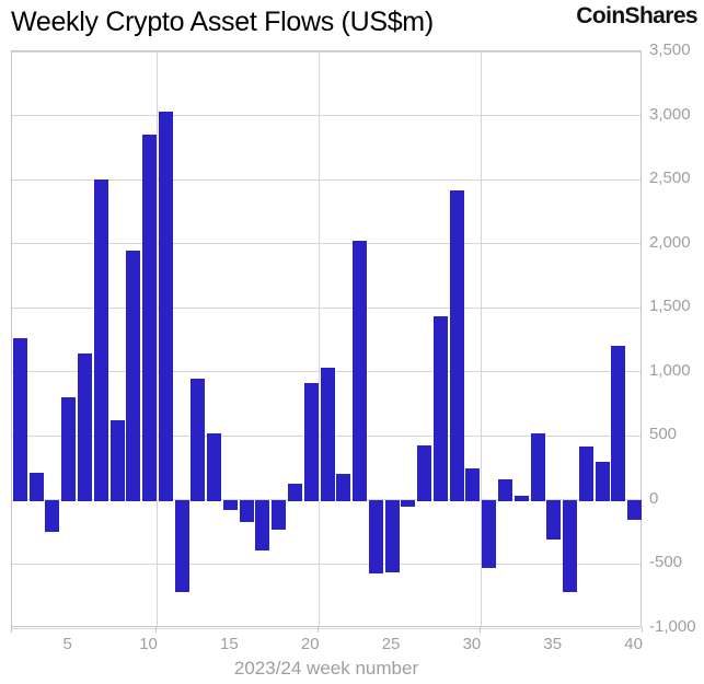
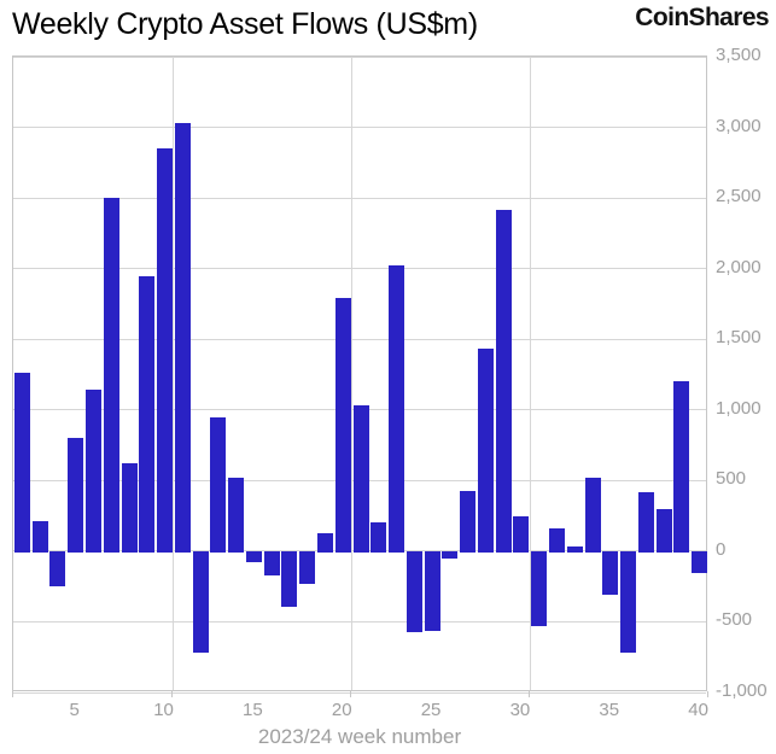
20: 920 -> 1790
